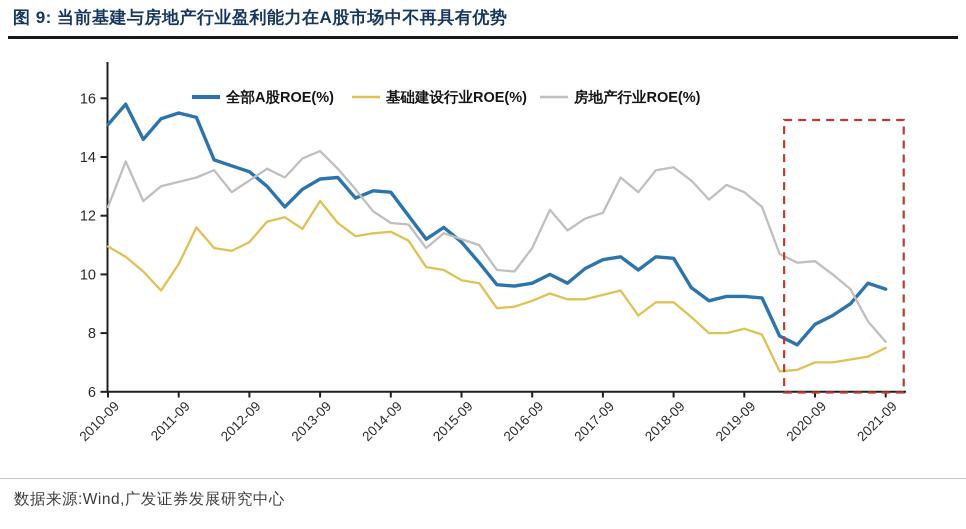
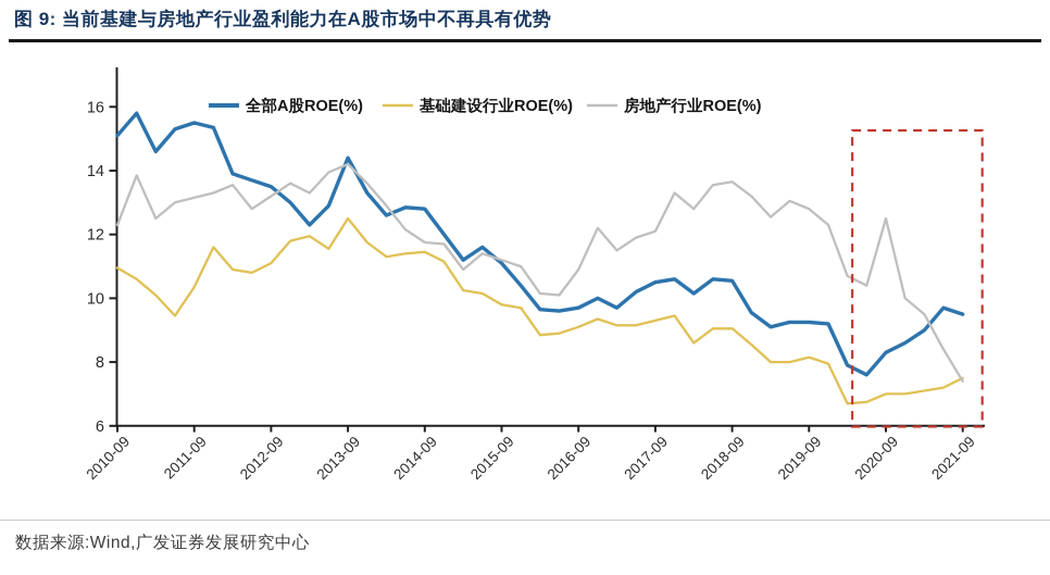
全部A股ROE(%)/2013-09: 13.2 -> 14.4
房地产行业ROE(%)/2020-09: 10.4 -> 12.5
房地产行业ROE(%)/2021-09: 7.7 -> 7.4
